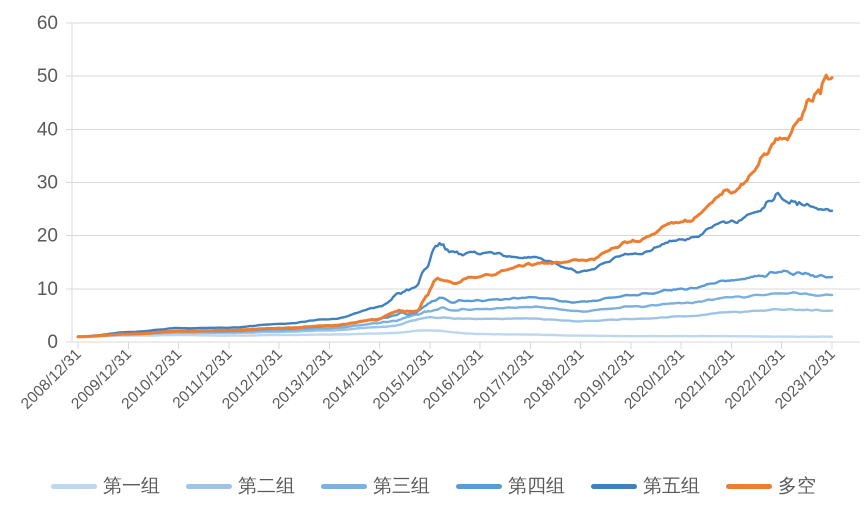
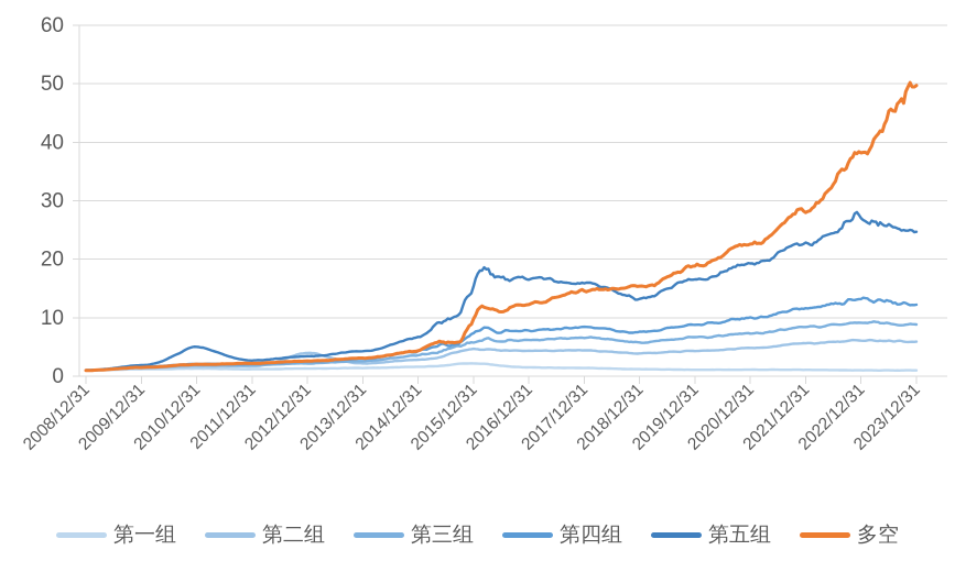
第五组/2010/12/31: 3 -> 5
第二组/2012/12/31: 2 -> 4
